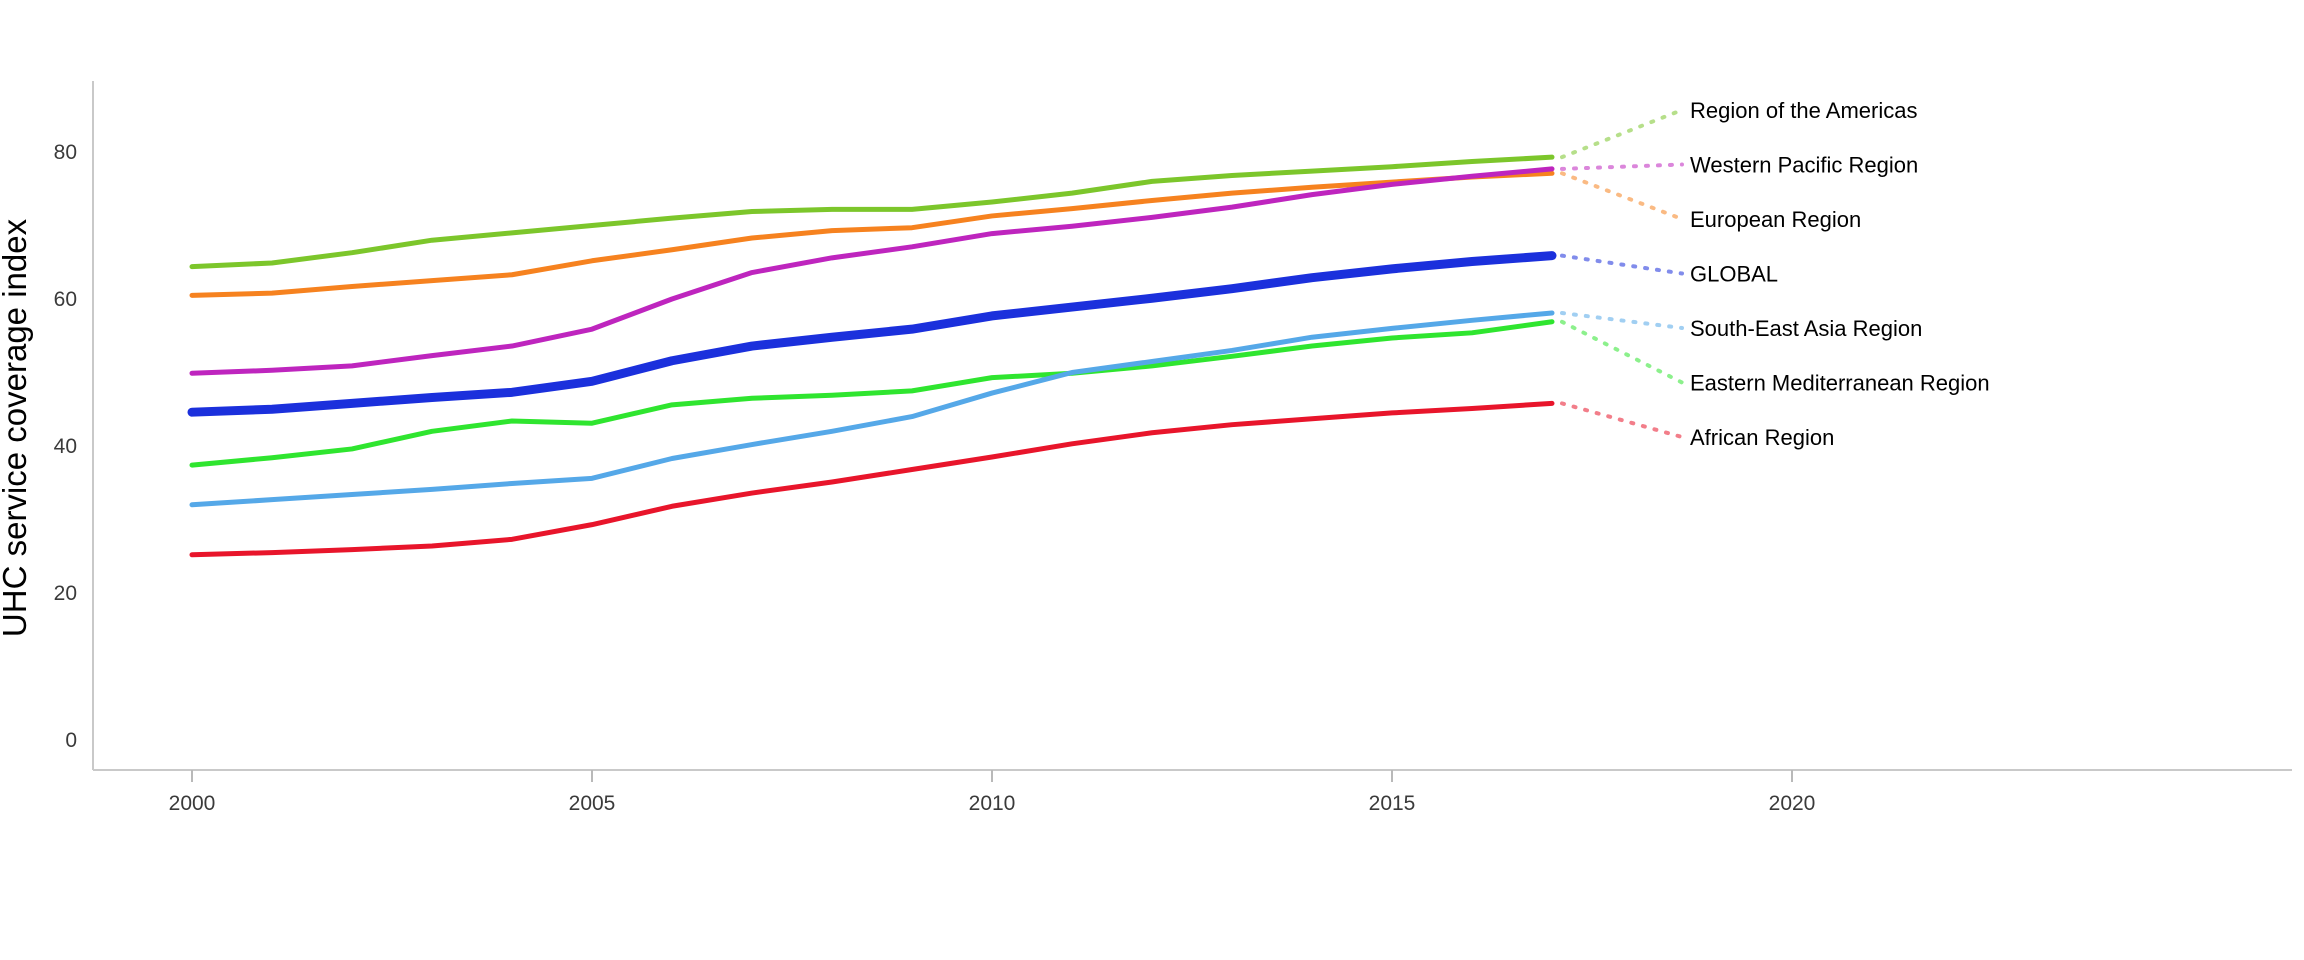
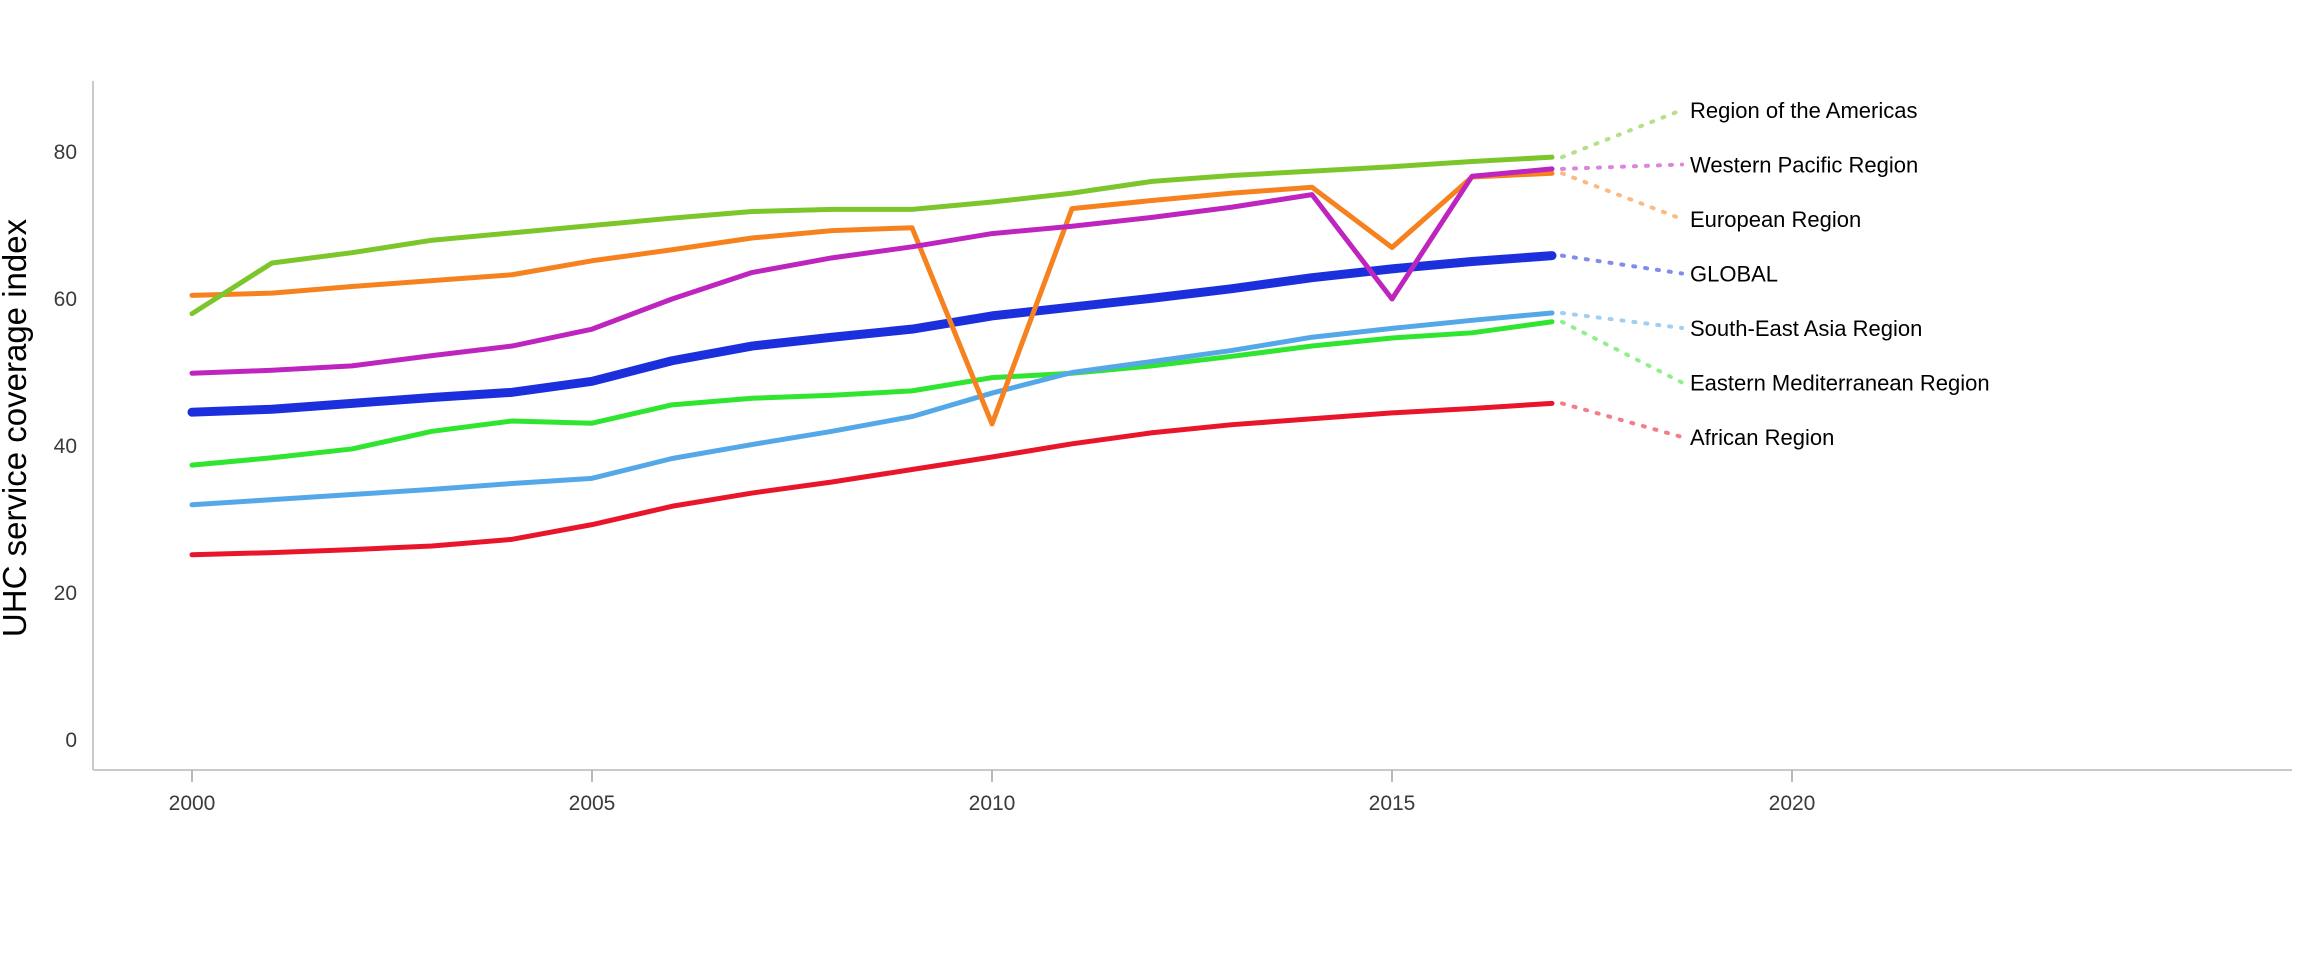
Region of the Americas/2000: 64 -> 58
European Region/2010: 71 -> 43
Western Pacific Region/2015: 76 -> 60
European Region/2015: 76 -> 67
